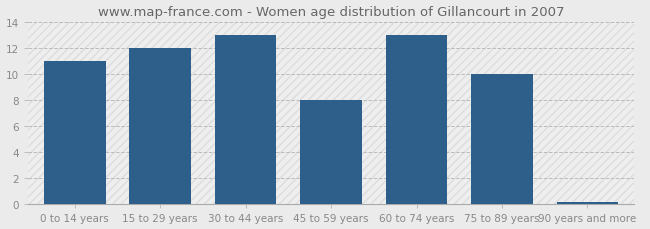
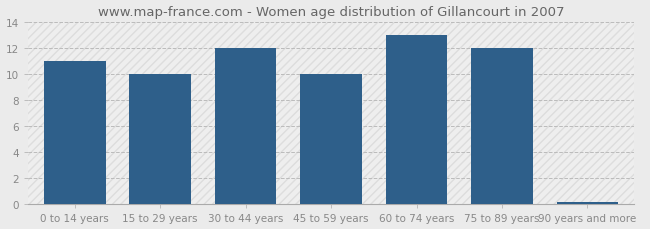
15 to 29 years: 12.0 -> 10.0
30 to 44 years: 13.0 -> 12.0
45 to 59 years: 8.0 -> 10.0
75 to 89 years: 10.0 -> 12.0
